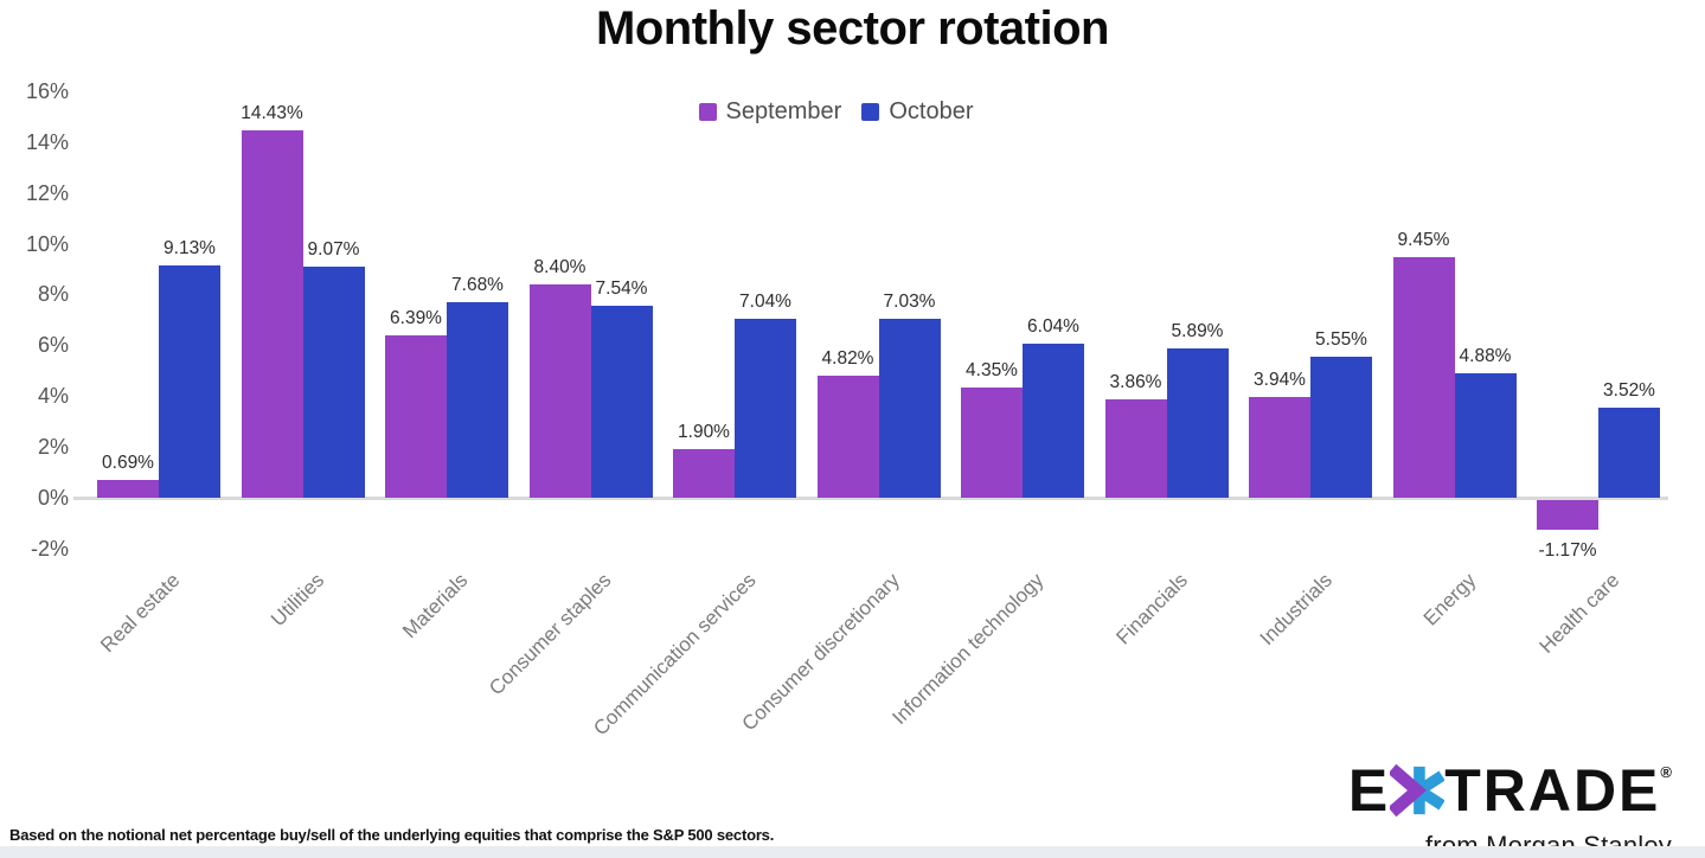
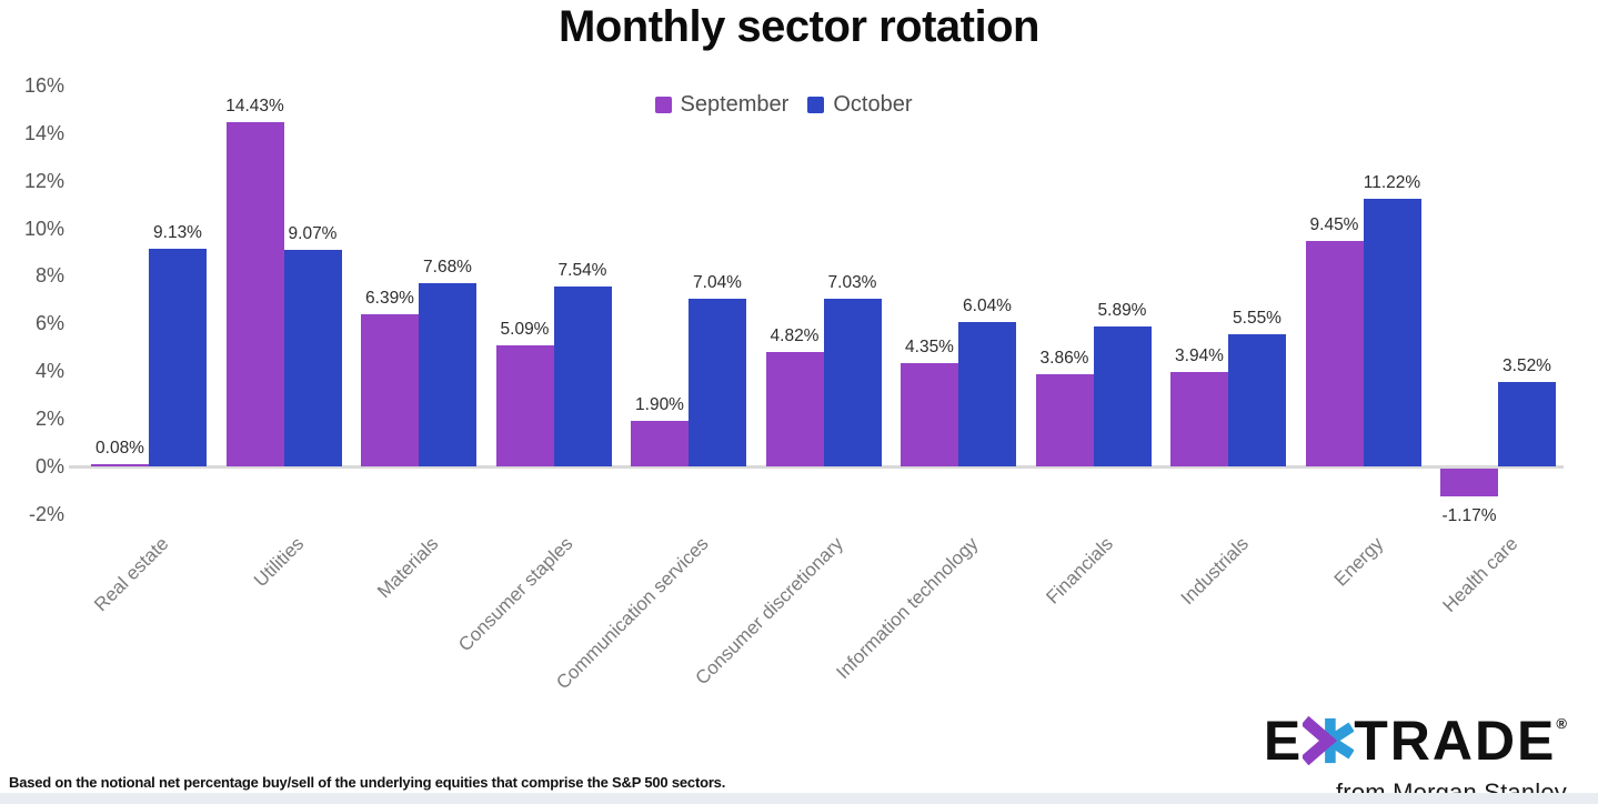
September/Real estate: 0.69% -> 0.08%
September/Consumer staples: 8.40% -> 5.09%
October/Energy: 4.88% -> 11.22%
